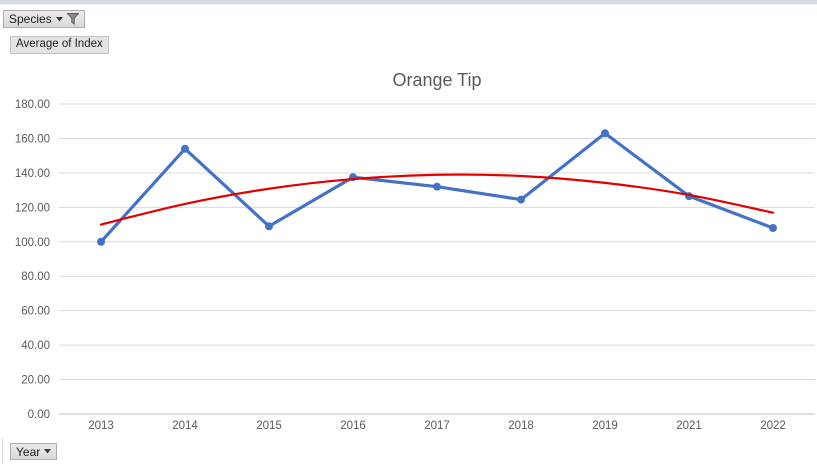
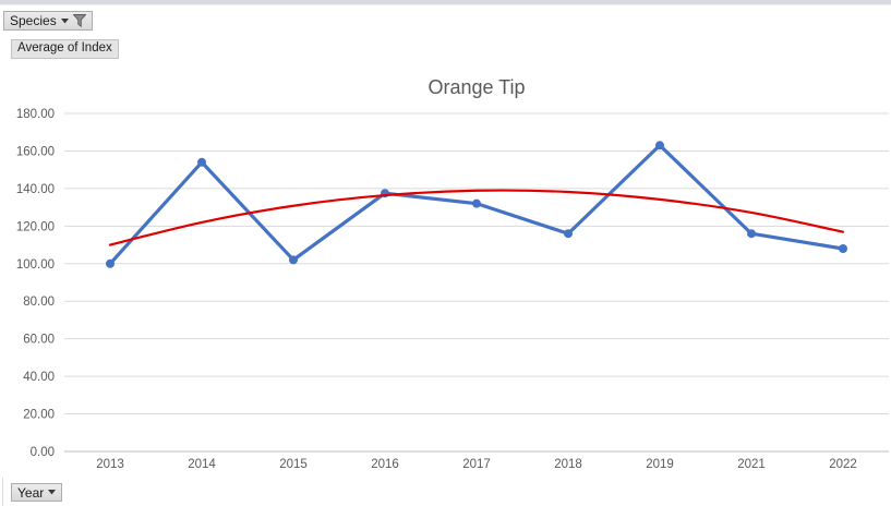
Average of Index/2015: 109 -> 102
Average of Index/2018: 124 -> 116
Average of Index/2021: 126 -> 116
